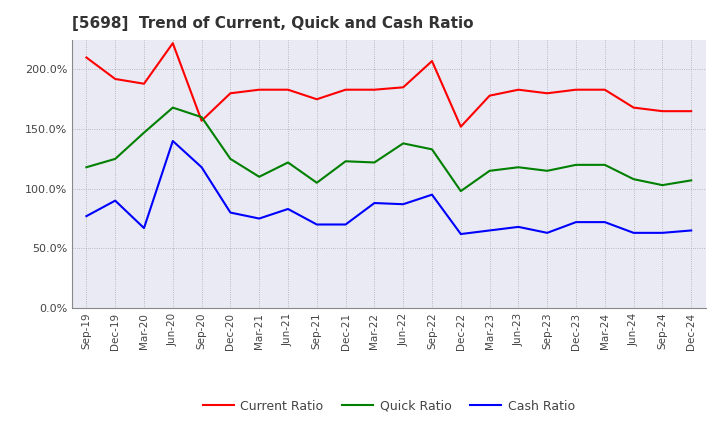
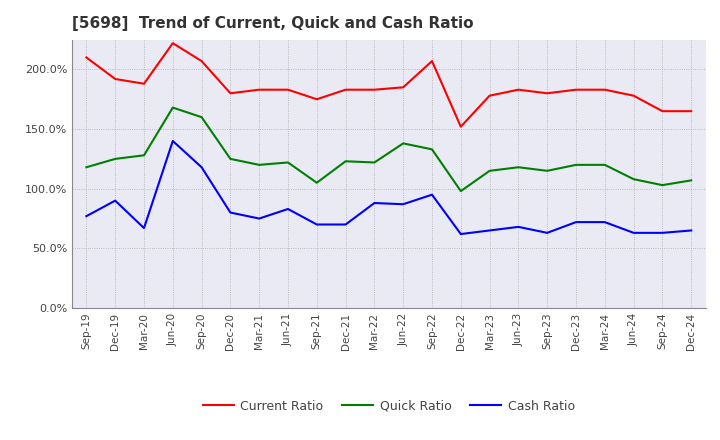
Quick Ratio/Mar-20: 147% -> 128%
Current Ratio/Sep-20: 157% -> 207%
Quick Ratio/Mar-21: 110% -> 120%
Current Ratio/Jun-24: 168% -> 178%
